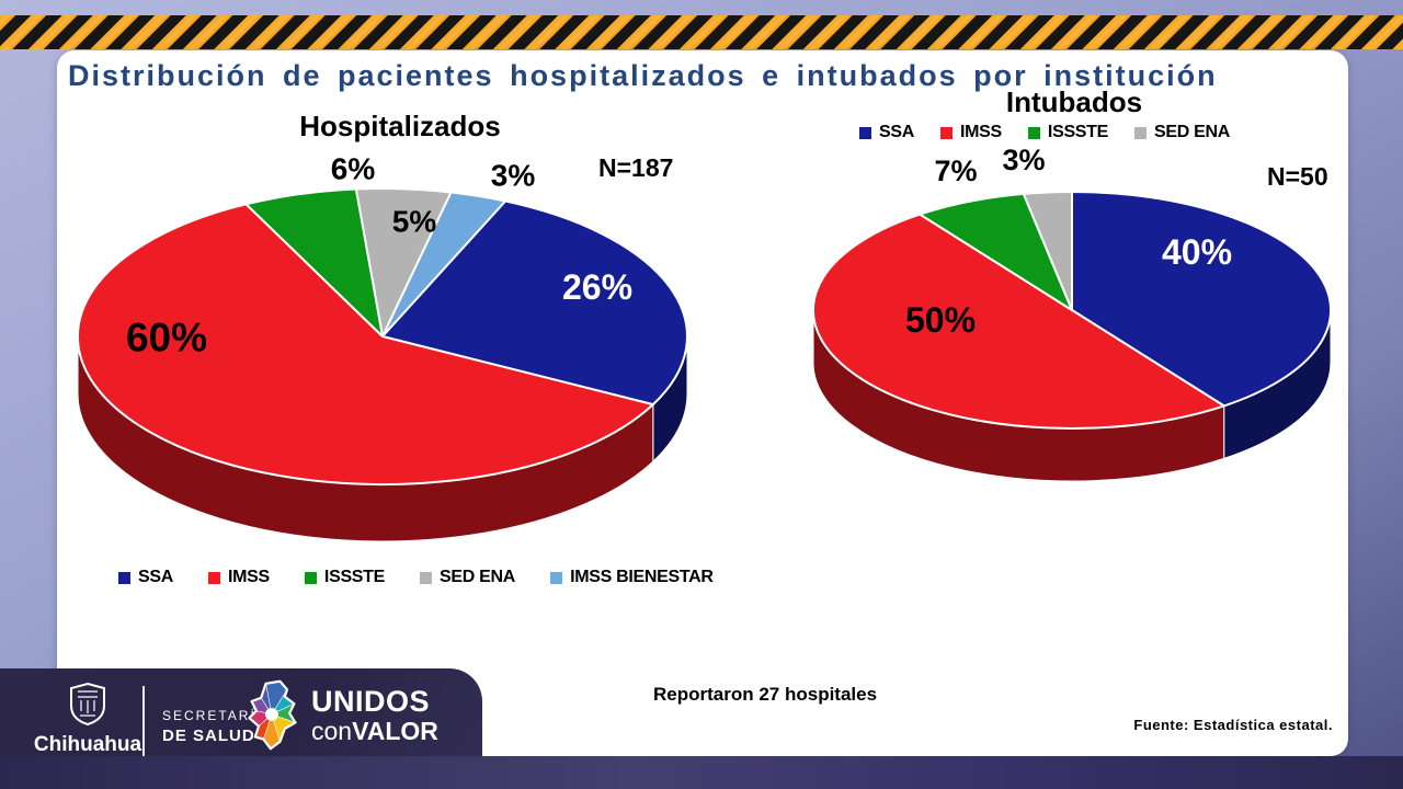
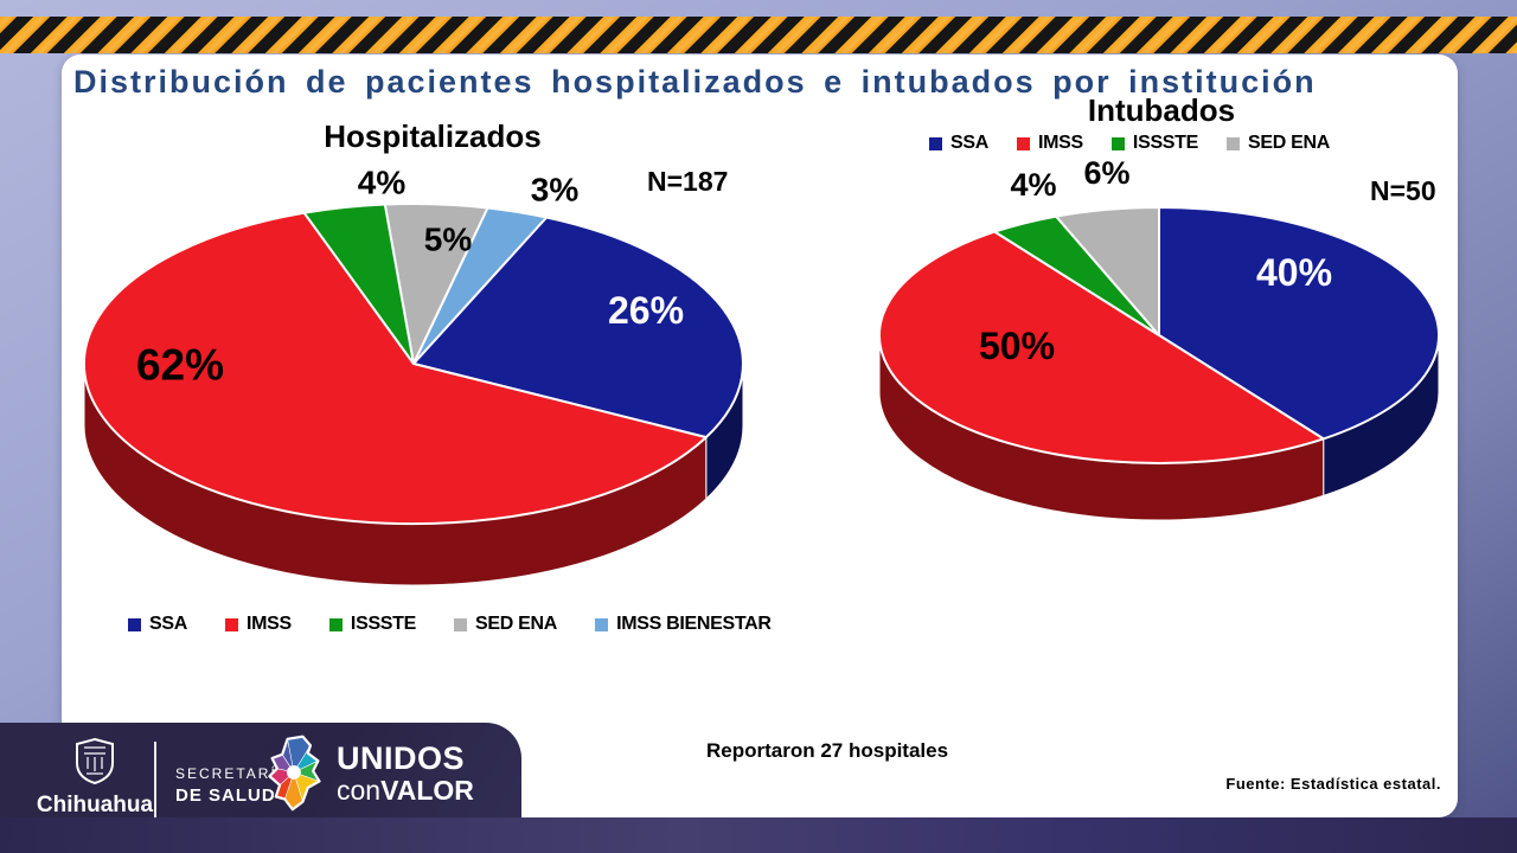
Hospitalizados/IMSS: 60% -> 62%
Hospitalizados/ISSSTE: 6% -> 4%
Intubados/ISSSTE: 7% -> 4%
Intubados/SED ENA: 3% -> 6%
